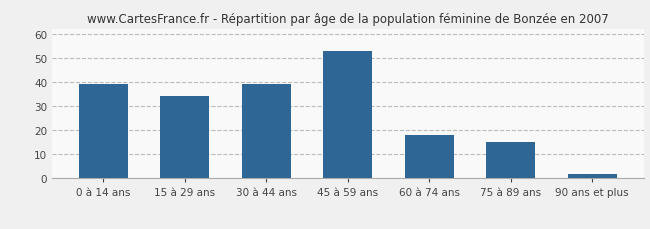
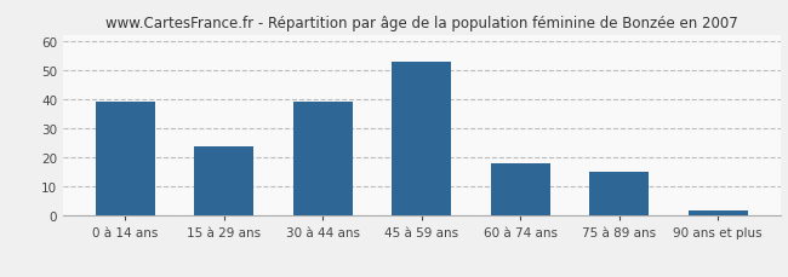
15 à 29 ans: 34 -> 24
